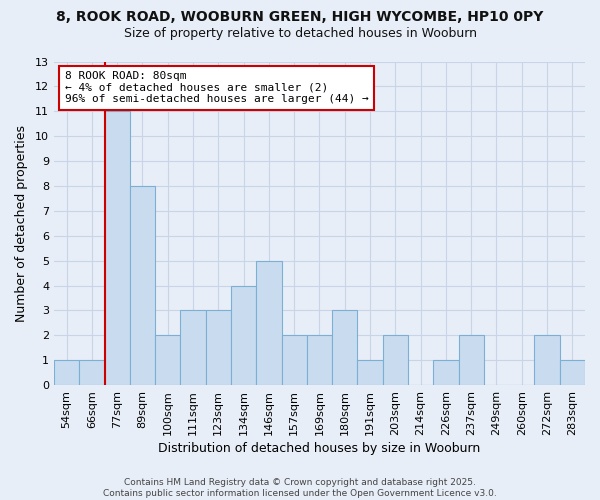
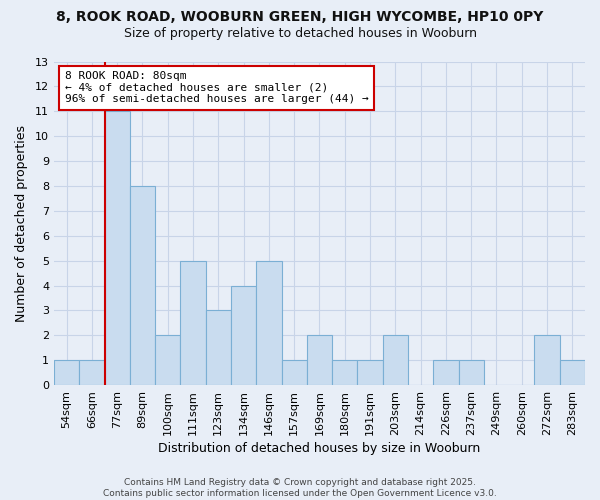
111sqm: 3 -> 5
157sqm: 2 -> 1
180sqm: 3 -> 1
237sqm: 2 -> 1
